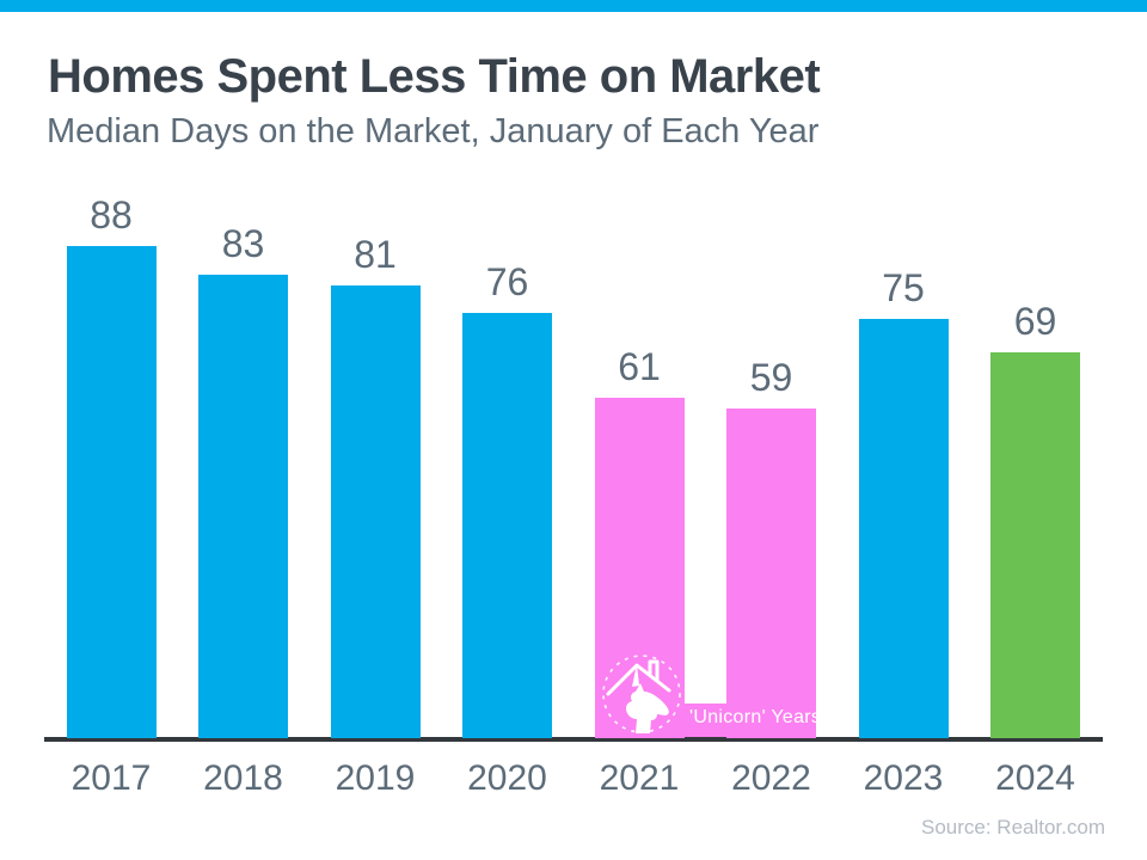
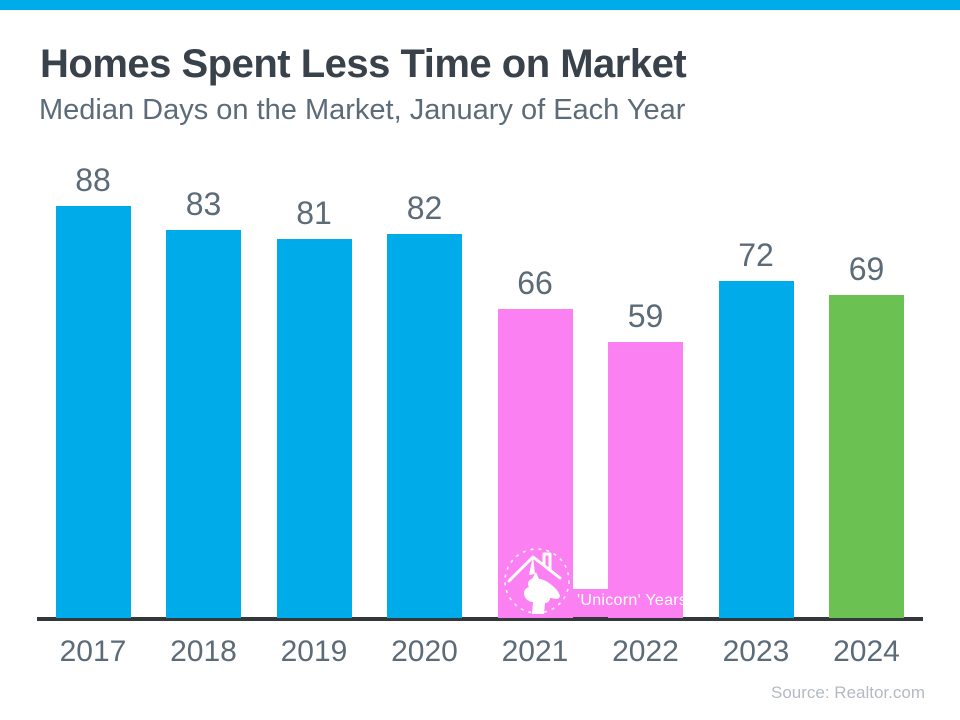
2020: 76 -> 82
2021: 61 -> 66
2023: 75 -> 72
